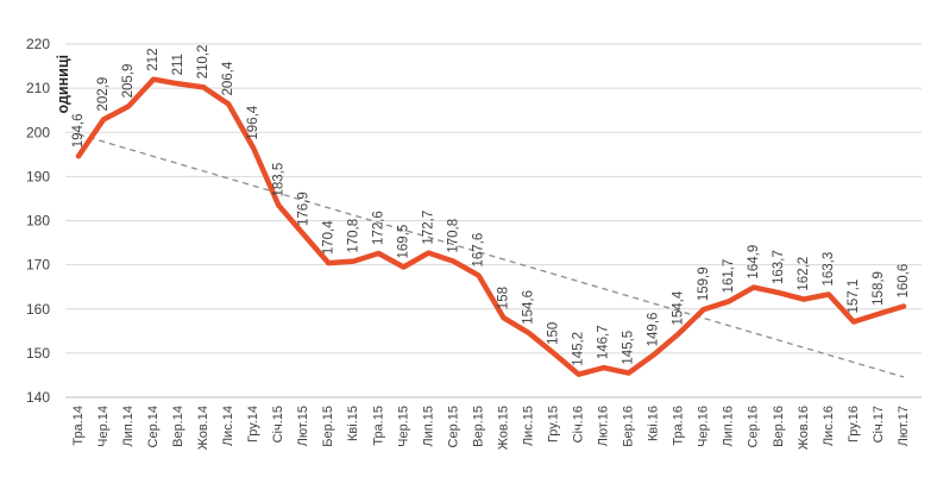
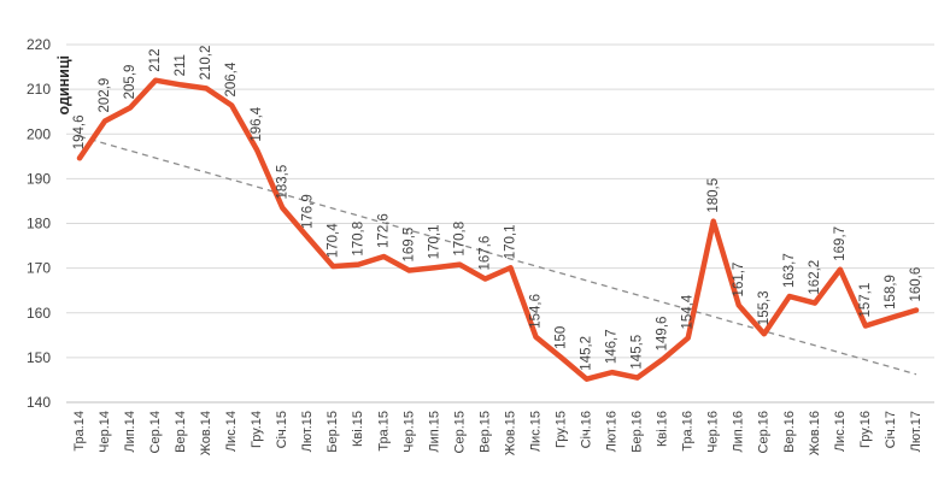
Лип.15: 172,7 -> 170,1
Жов.15: 158 -> 170,1
Чер.16: 159,9 -> 180,5
Сер.16: 164,9 -> 155,3
Лис.16: 163,3 -> 169,7
